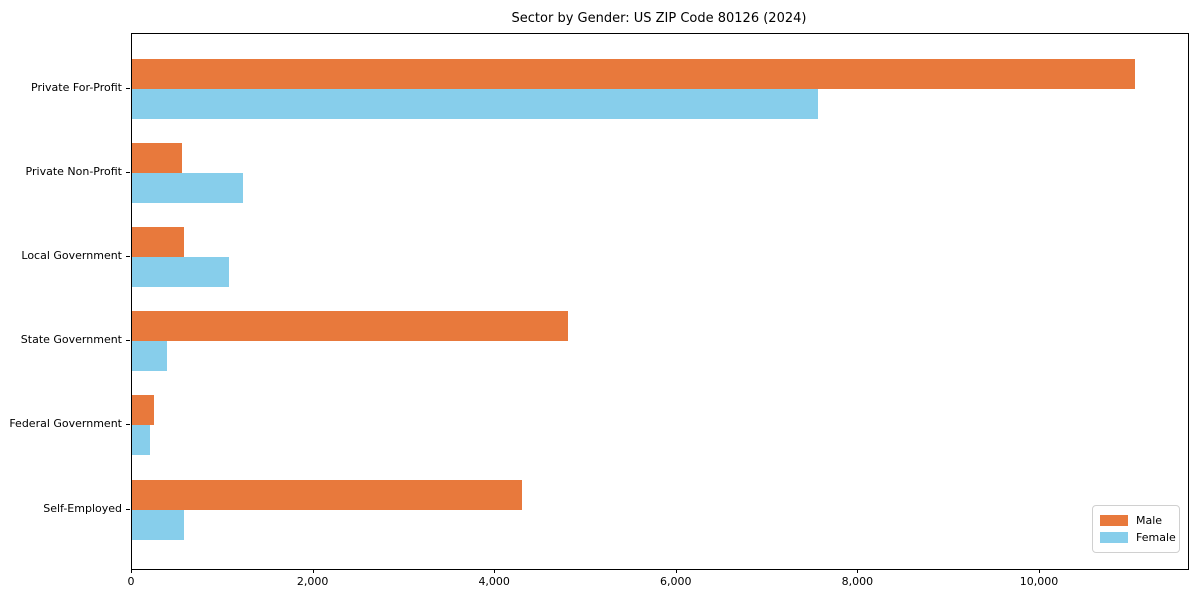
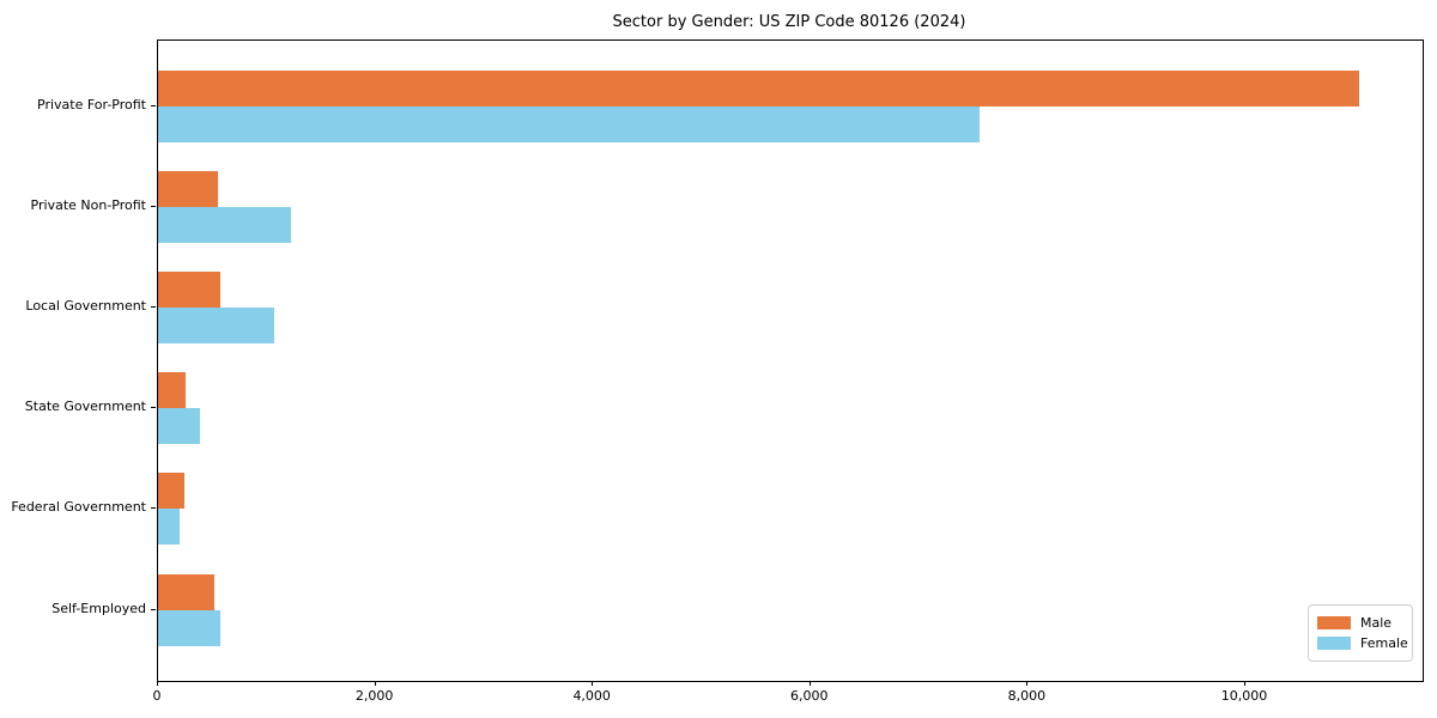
Male/State Government: 4800 -> 200
Male/Self-Employed: 4300 -> 500
